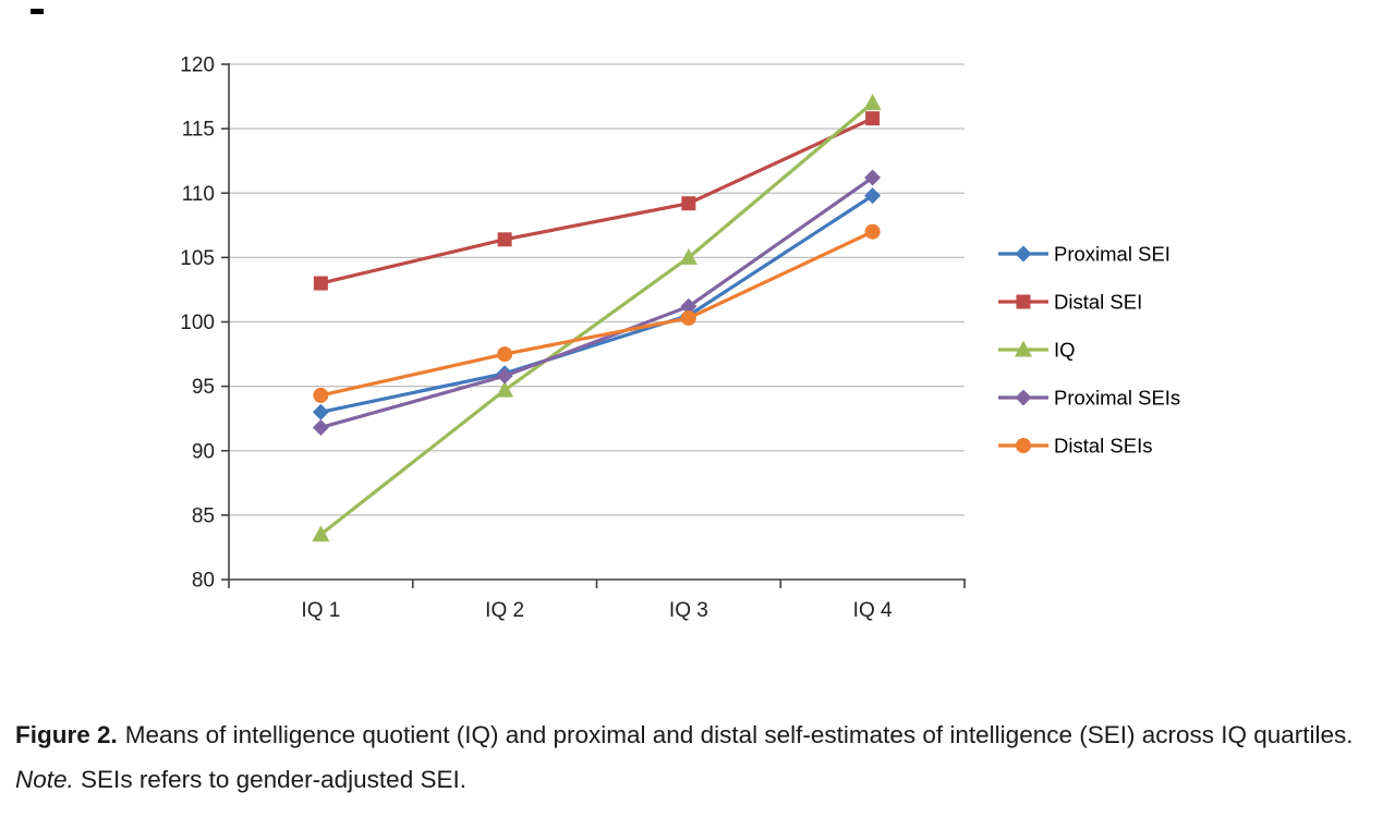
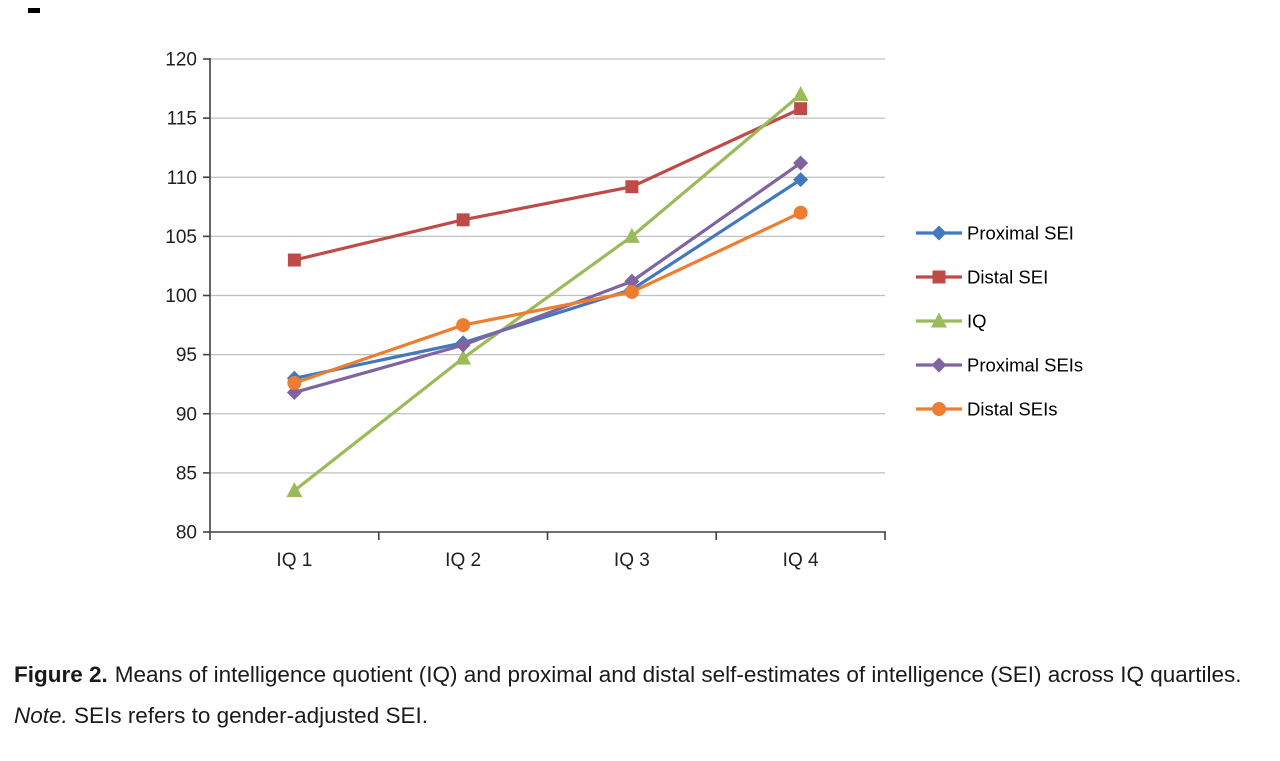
Distal SEIs/IQ 1: 94.3 -> 92.6
